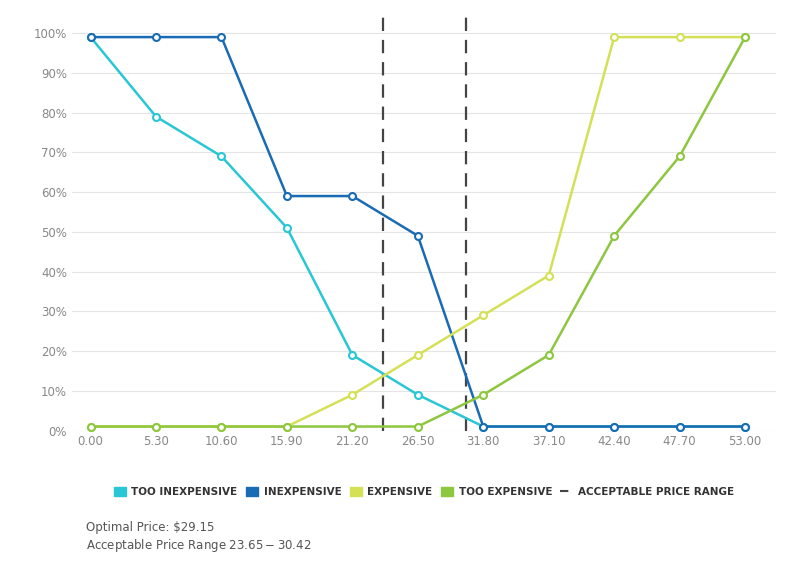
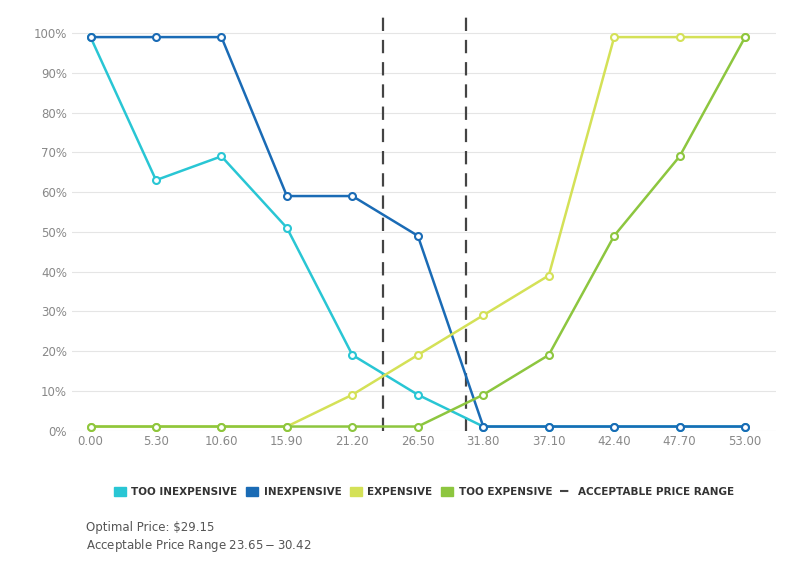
TOO INEXPENSIVE/5.30: 79% -> 63%
